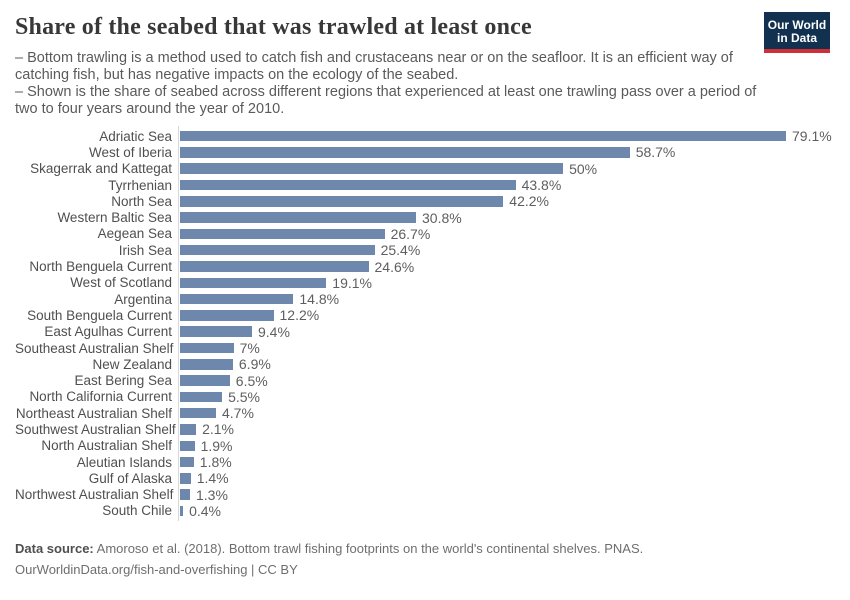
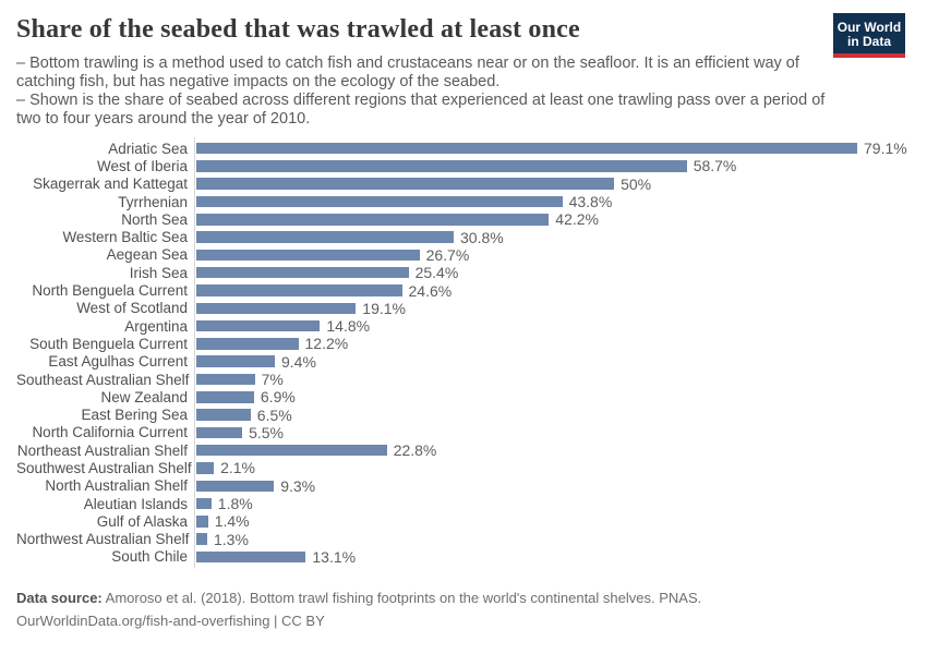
Northeast Australian Shelf: 4.7% -> 22.8%
North Australian Shelf: 1.9% -> 9.3%
South Chile: 0.4% -> 13.1%
